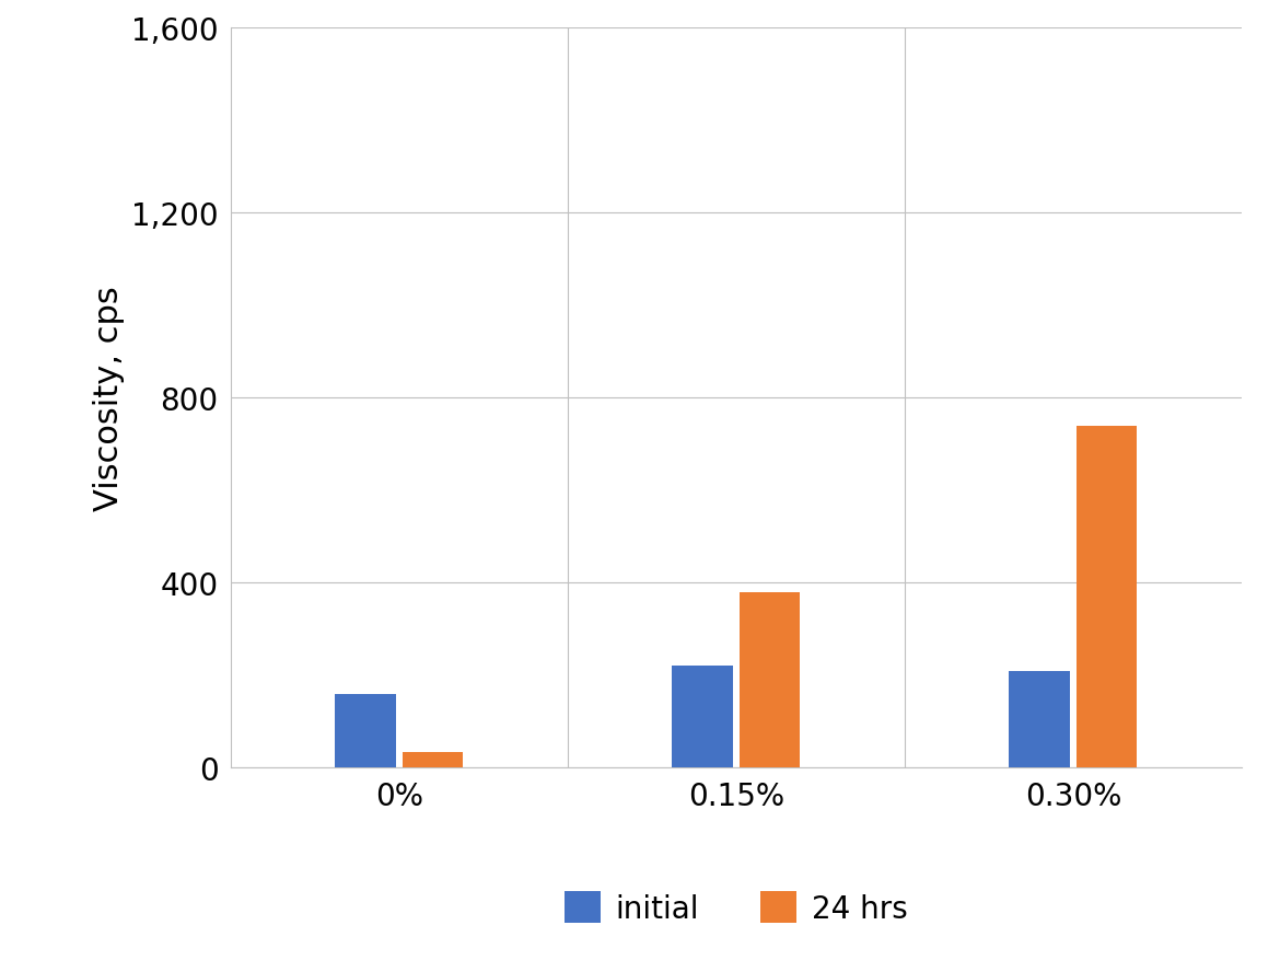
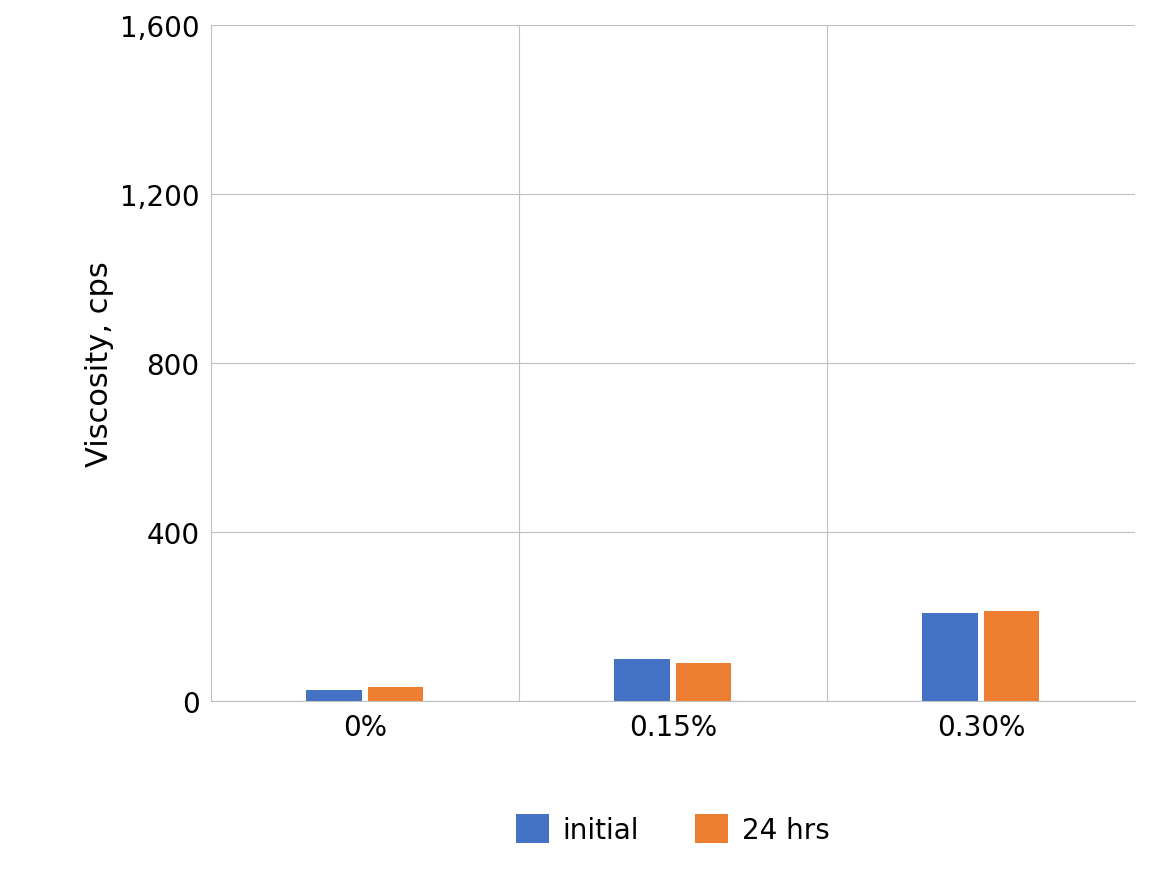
initial/0%: 160 -> 28
initial/0.15%: 220 -> 100
24 hrs/0.15%: 380 -> 90
24 hrs/0.30%: 740 -> 215
